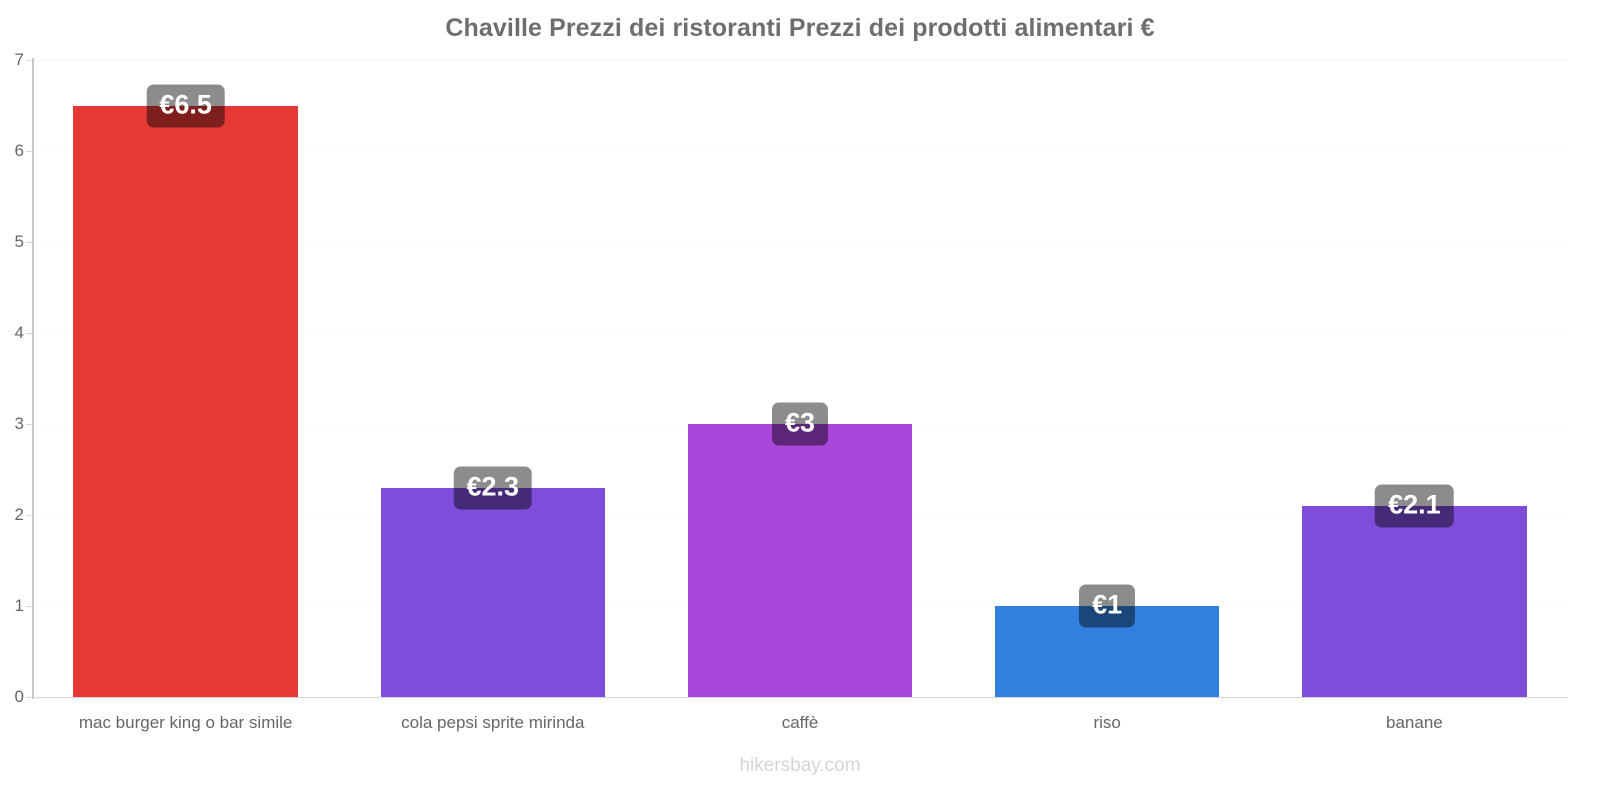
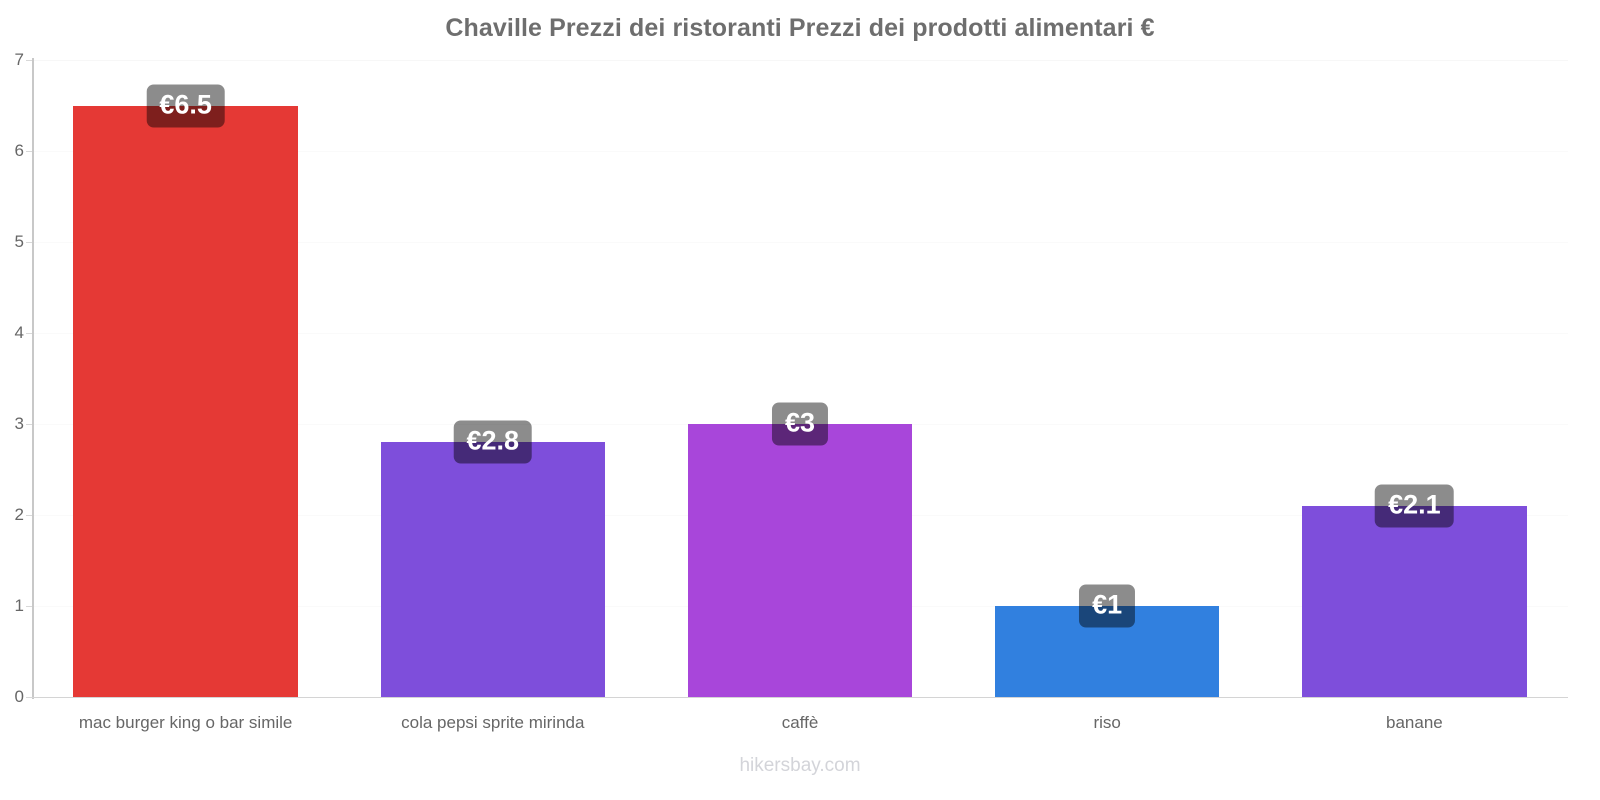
cola pepsi sprite mirinda: €2.3 -> €2.8
